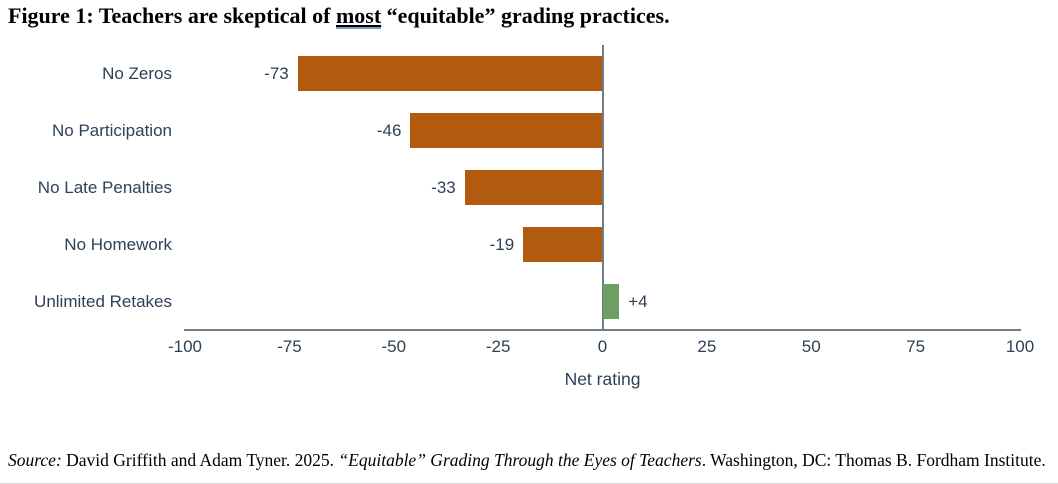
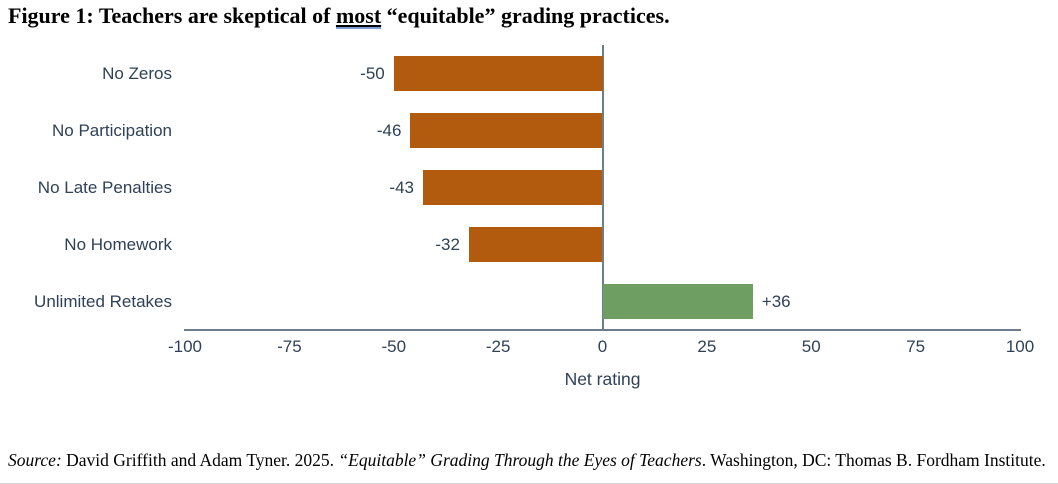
No Zeros: -73 -> -50
No Late Penalties: -33 -> -43
No Homework: -19 -> -32
Unlimited Retakes: +4 -> +36
